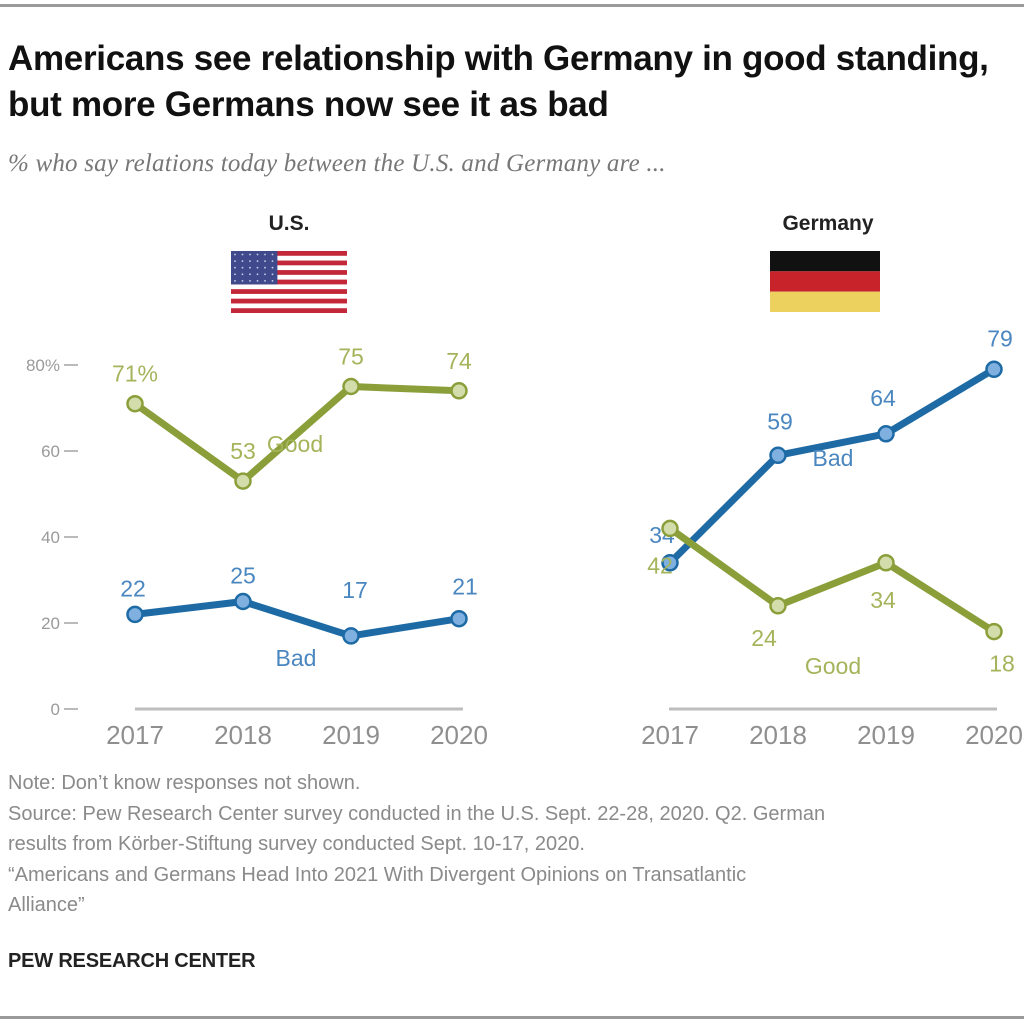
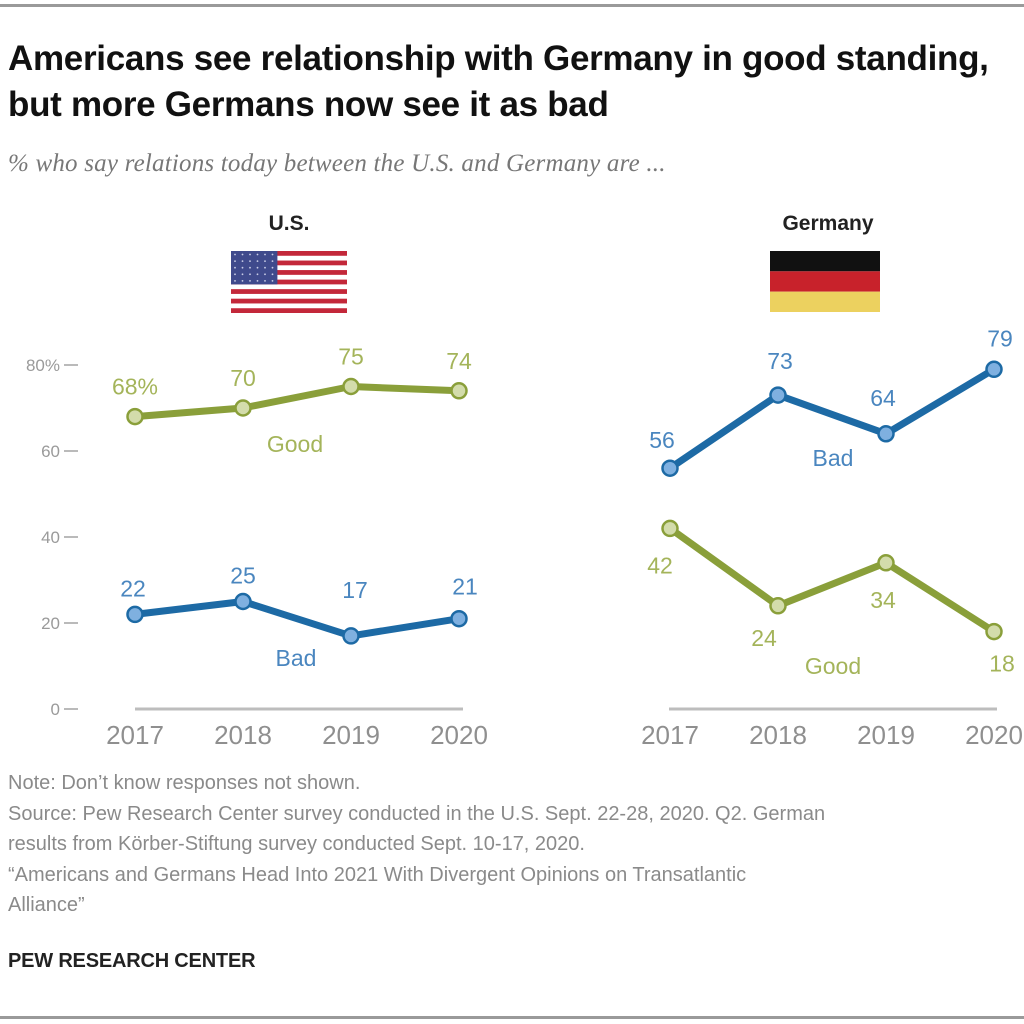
U.S./Good/2017: 71% -> 68%
U.S./Good/2018: 53 -> 70
Germany/Bad/2017: 34 -> 56
Germany/Bad/2018: 59 -> 73
